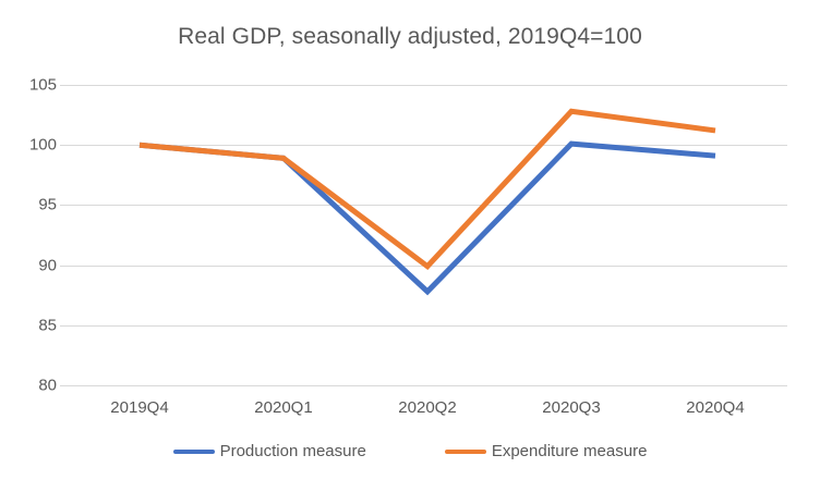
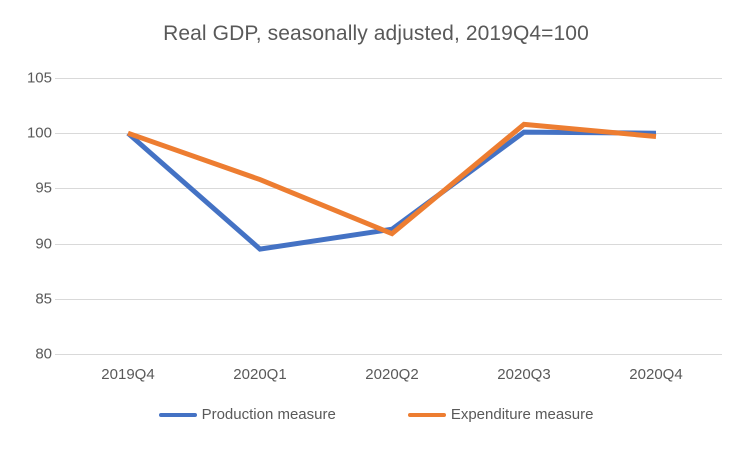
Production measure/2020Q1: 98.9 -> 89.5
Expenditure measure/2020Q1: 98.9 -> 95.8
Production measure/2020Q2: 87.8 -> 91.3
Expenditure measure/2020Q2: 89.9 -> 90.9
Expenditure measure/2020Q3: 102.8 -> 100.8
Production measure/2020Q4: 99.1 -> 100.0
Expenditure measure/2020Q4: 101.2 -> 99.7
